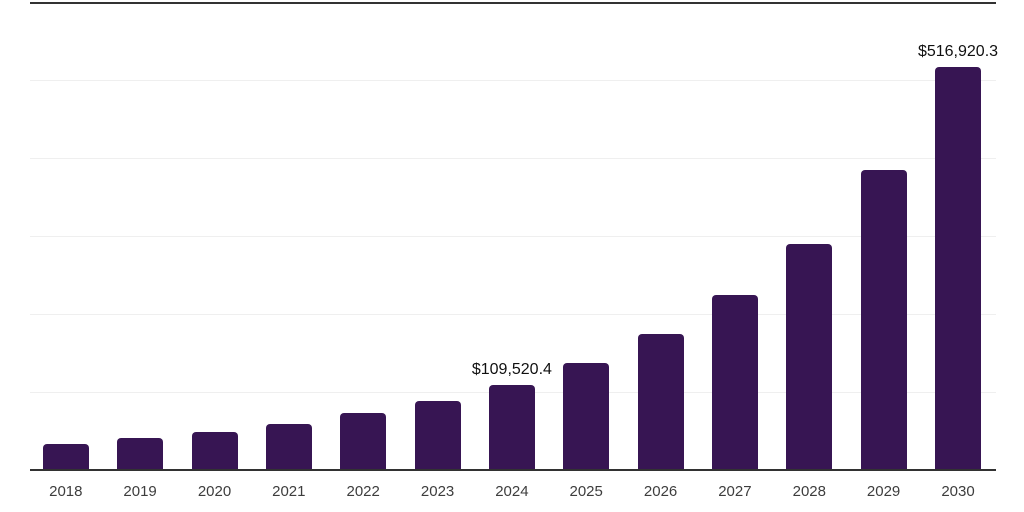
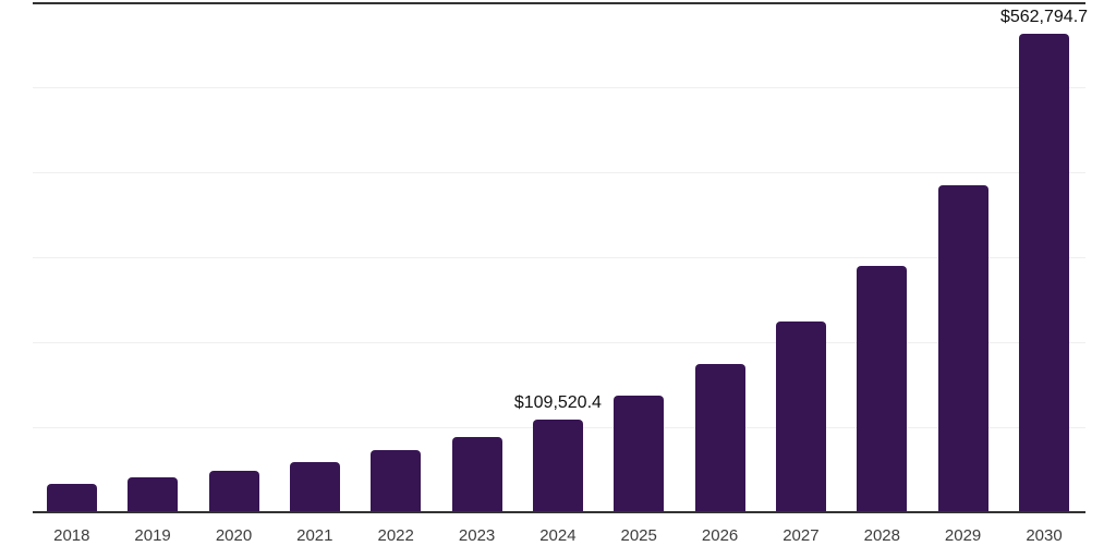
2030: $516,920.3 -> $562,794.7
